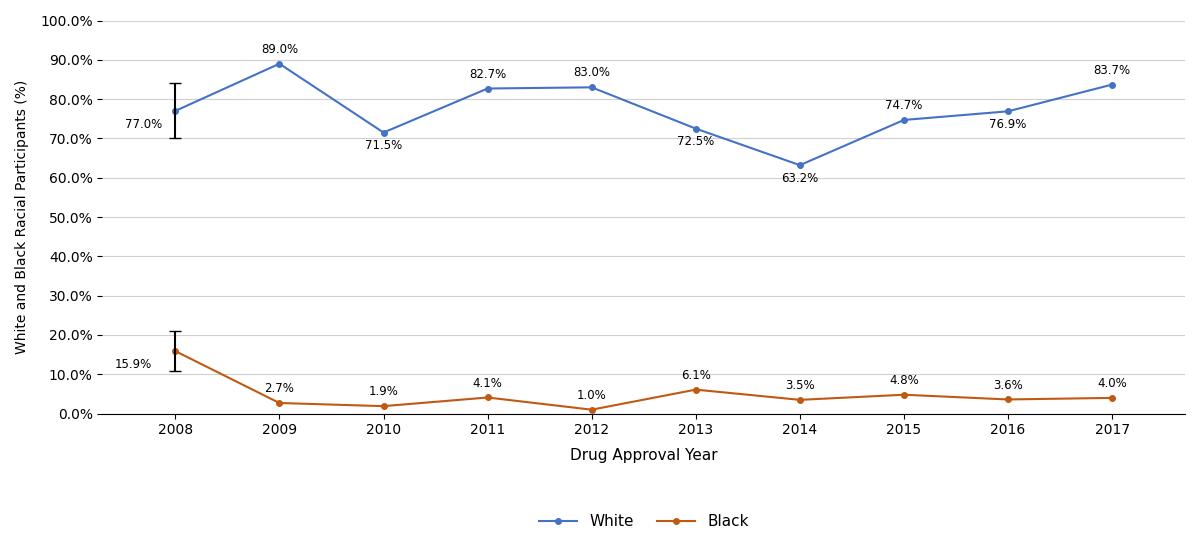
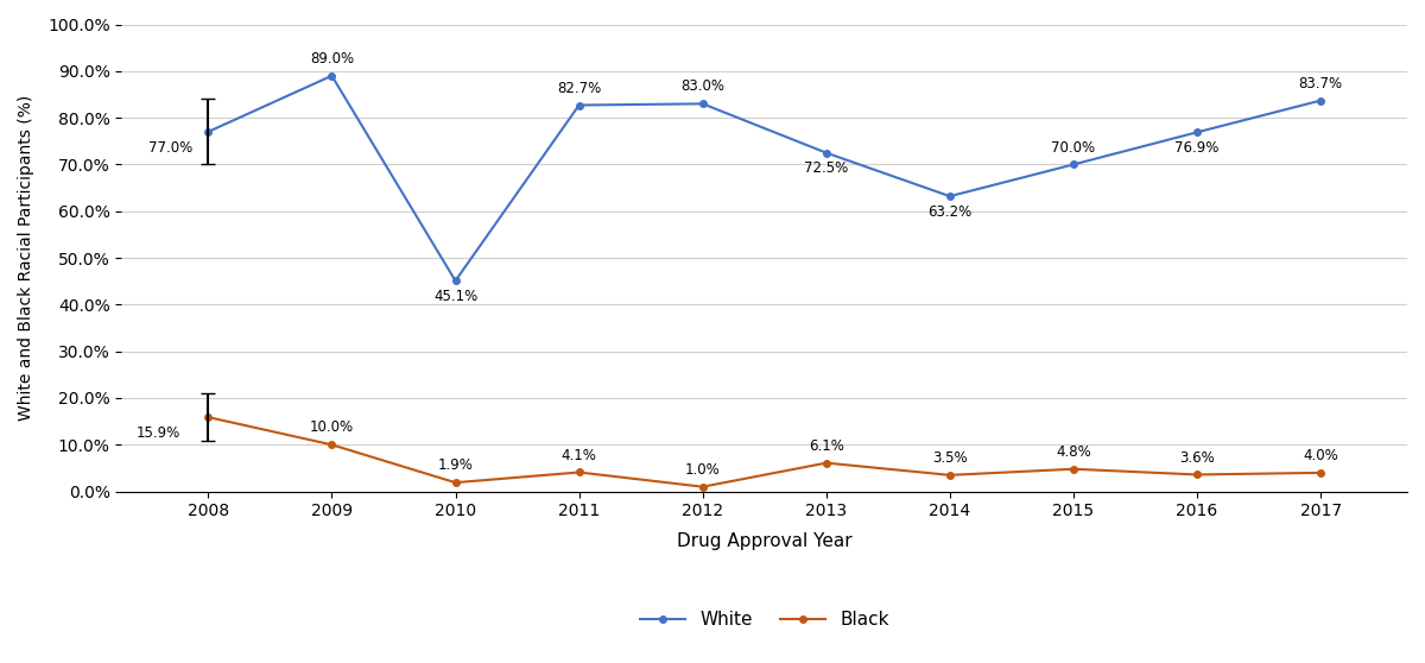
Black/2009: 2.7% -> 10.0%
White/2010: 71.5% -> 45.1%
White/2015: 74.7% -> 70.0%
